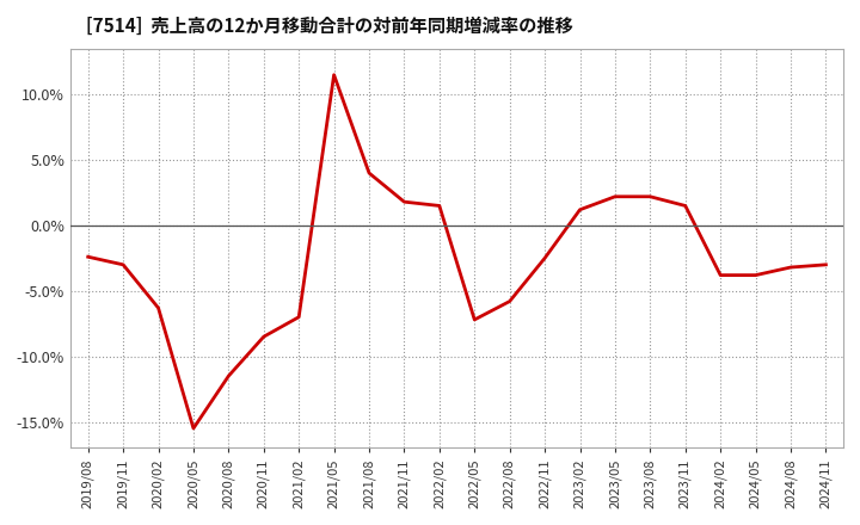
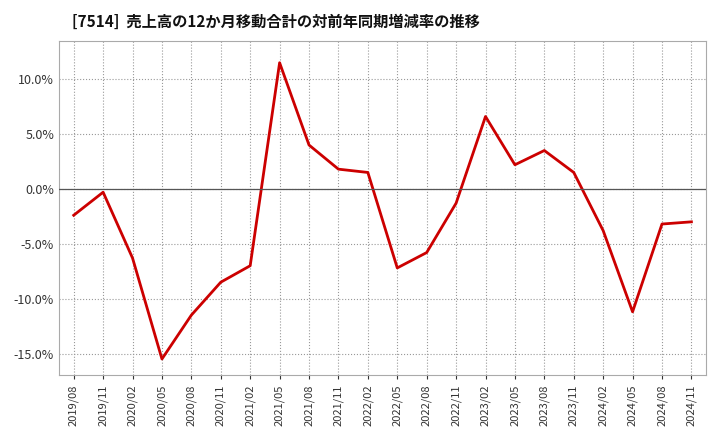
2019/11: -3.0% -> -0.3%
2022/11: -2.5% -> -1.3%
2023/02: 1.2% -> 6.6%
2023/08: 2.2% -> 3.5%
2024/05: -3.8% -> -11.2%
